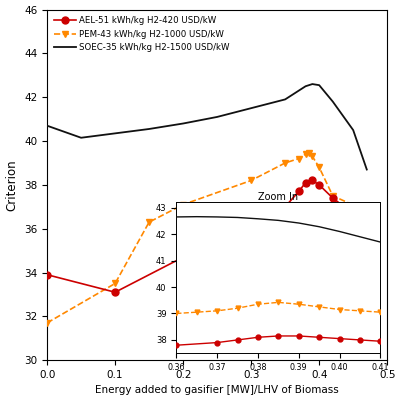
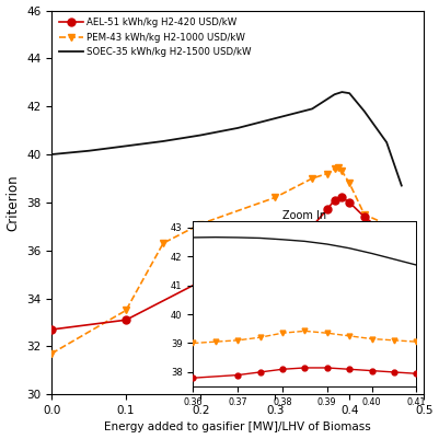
AEL-51 kWh/kg H2-420 USD/kW/0.0: 33.9 -> 32.7
SOEC-35 kWh/kg H2-1500 USD/kW/0.0: 40.70 -> 40.00
